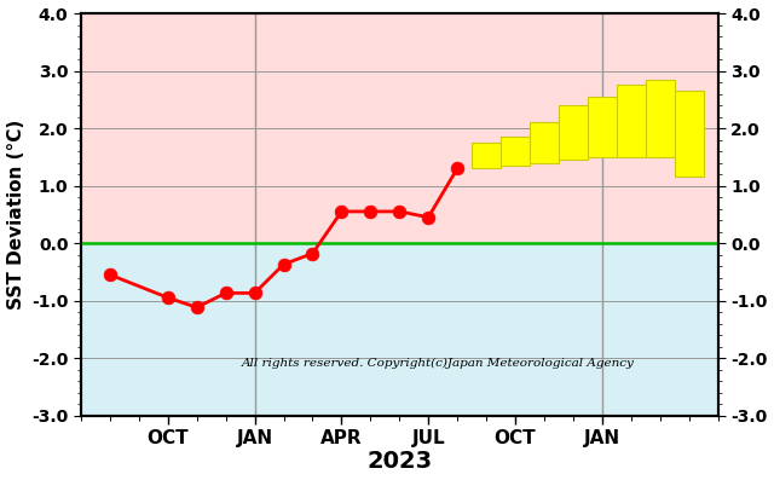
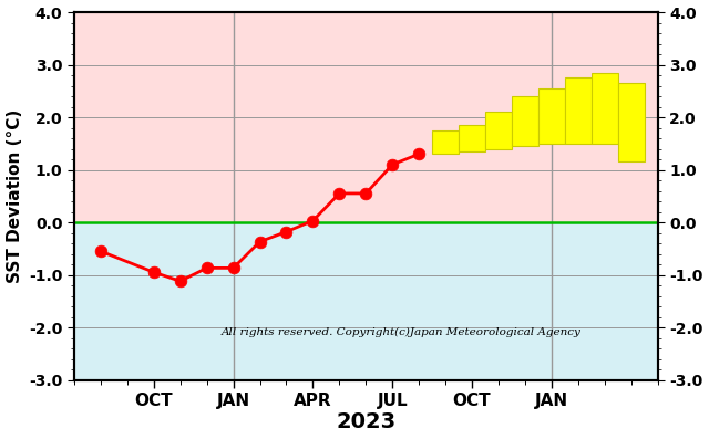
APR: 0.55 -> 0.03
JUL: 0.45 -> 1.10
